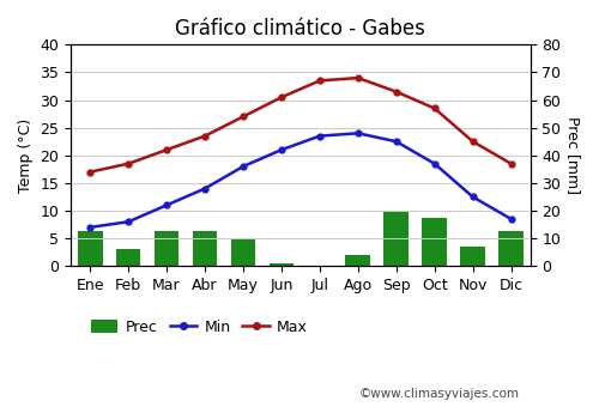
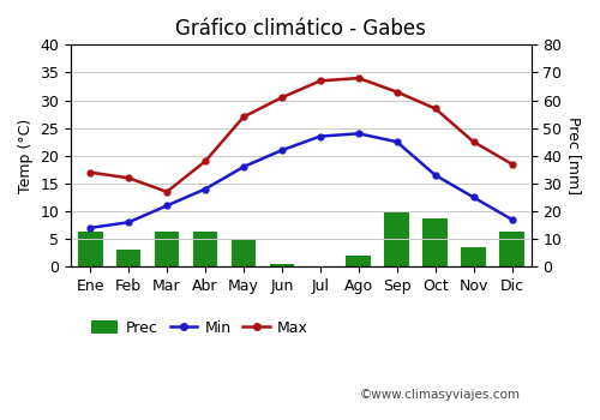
Max/Feb: 18.5 -> 16.0
Max/Mar: 21.0 -> 13.5
Max/Abr: 23.5 -> 19.0
Min/Oct: 18.5 -> 16.5
